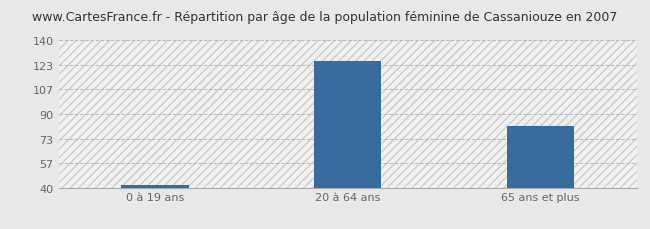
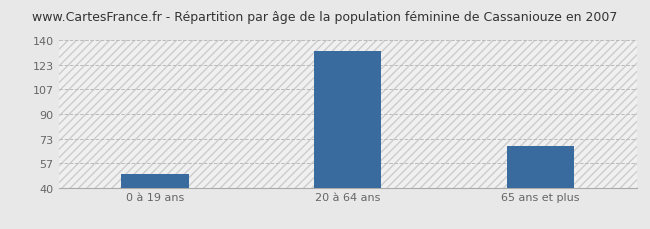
0 à 19 ans: 42 -> 49
20 à 64 ans: 126 -> 133
65 ans et plus: 82 -> 68
